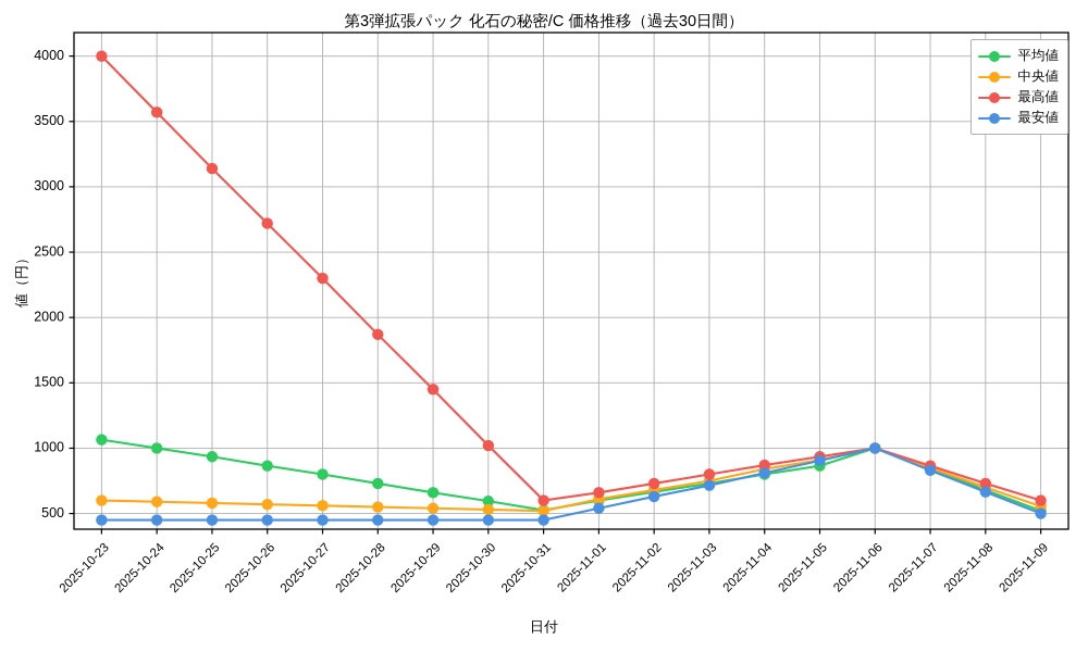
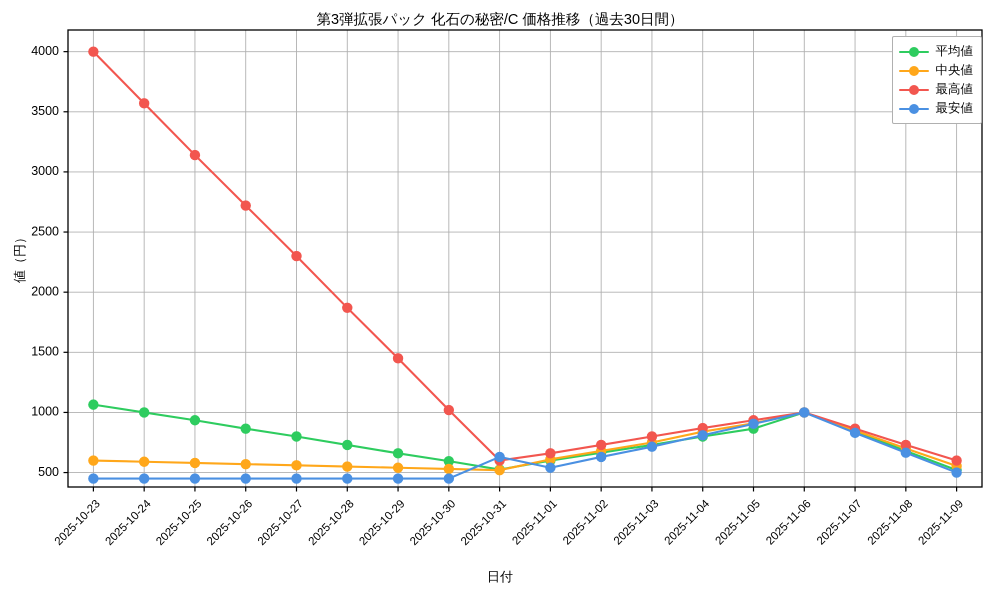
最安値/2025-10-31: 450 -> 630
